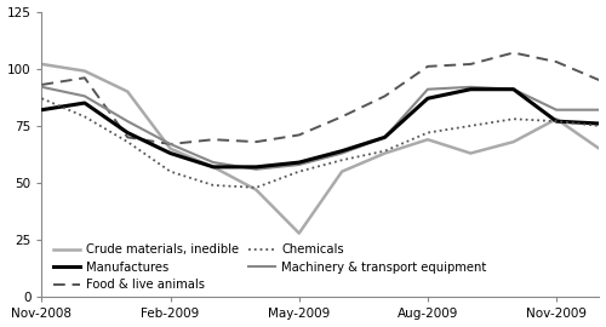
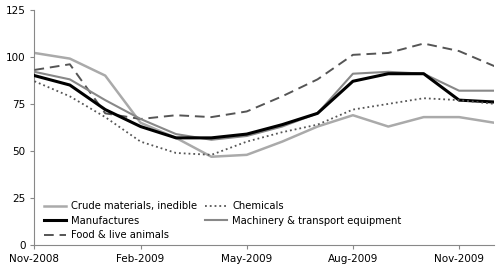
Manufactures/Nov-2008: 82 -> 90
Crude materials, inedible/May-2009: 28 -> 48
Crude materials, inedible/Nov-2009: 78 -> 68
